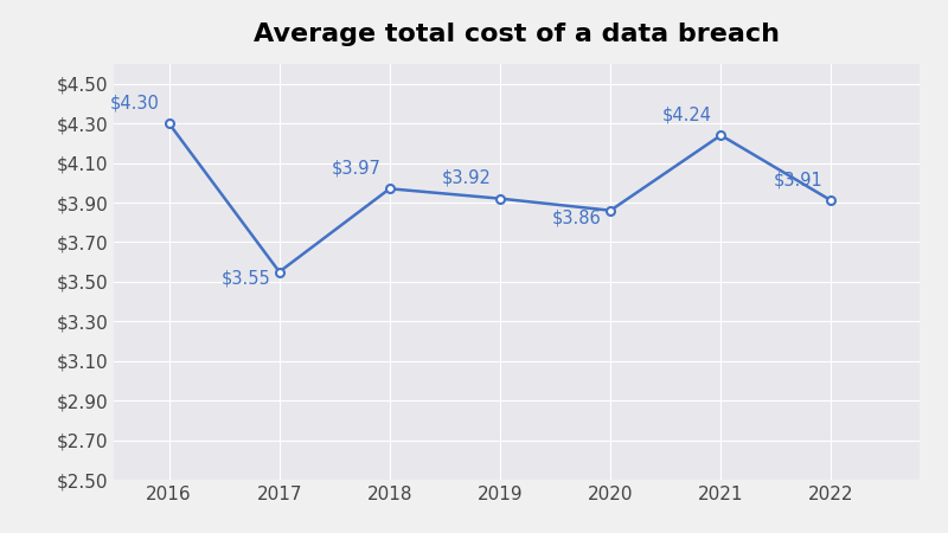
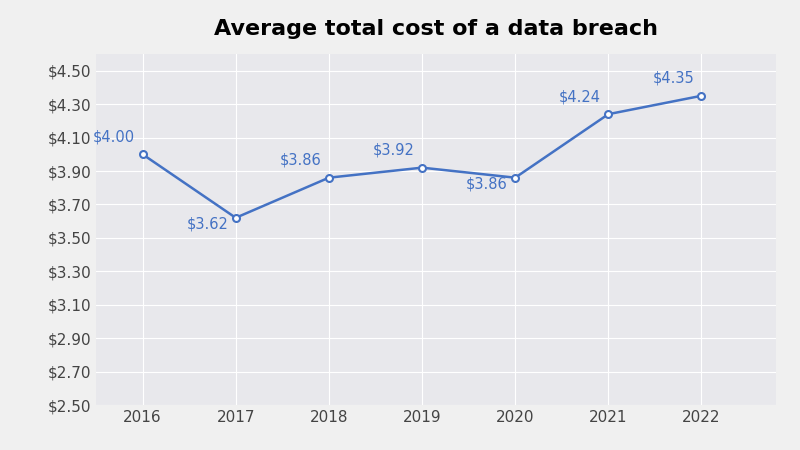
2016: $4.30 -> $4.00
2017: $3.55 -> $3.62
2018: $3.97 -> $3.86
2022: $3.91 -> $4.35
